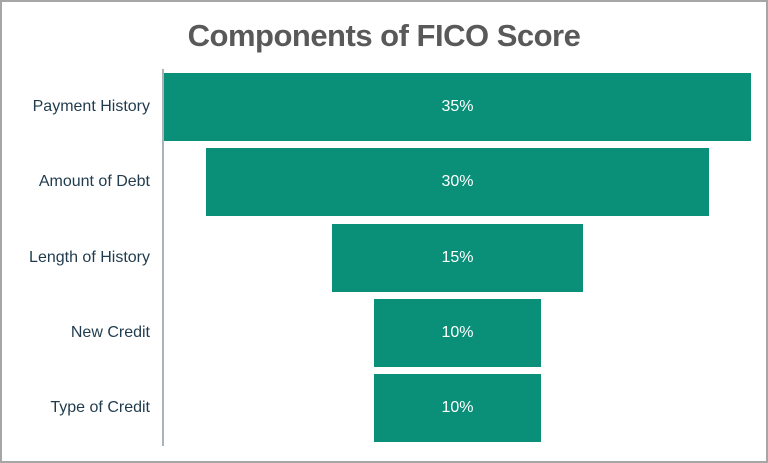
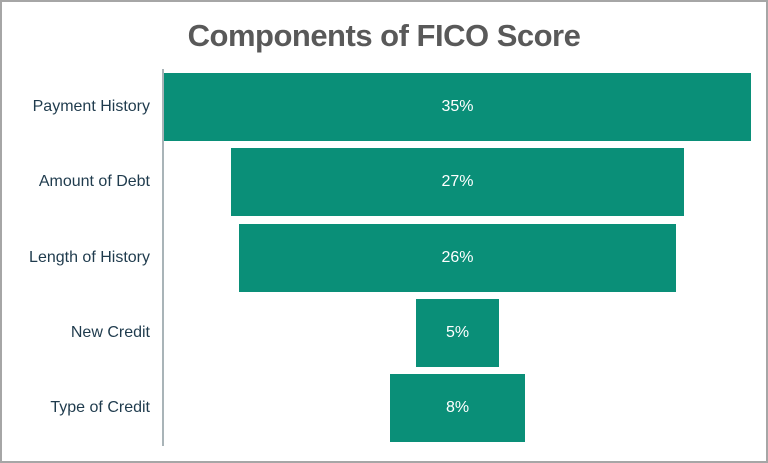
Amount of Debt: 30% -> 27%
Length of History: 15% -> 26%
New Credit: 10% -> 5%
Type of Credit: 10% -> 8%
